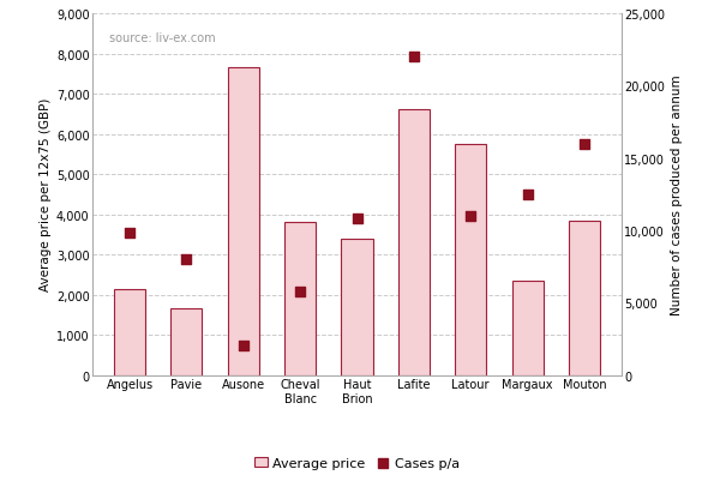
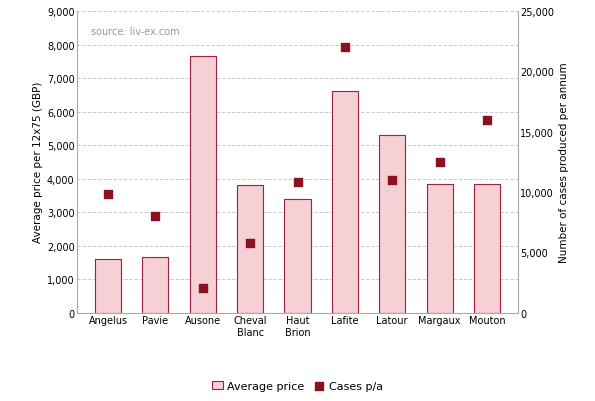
Average price/Angelus: 2,150 -> 1,600
Average price/Latour: 5,750 -> 5,300
Average price/Margaux: 2,350 -> 3,850
